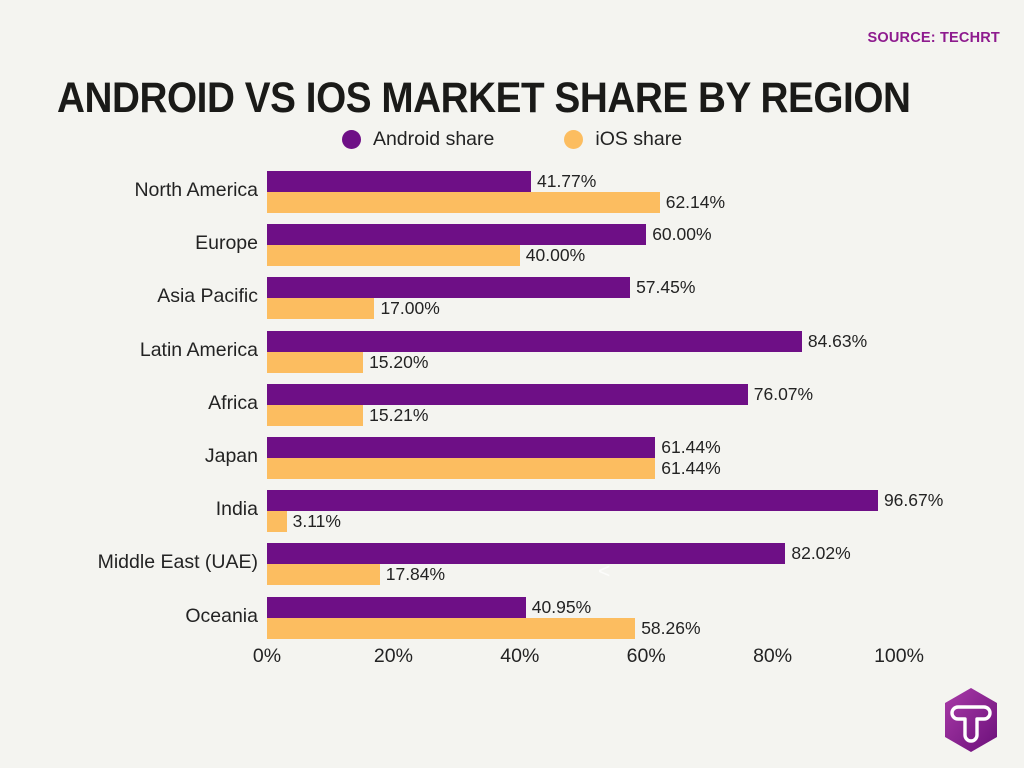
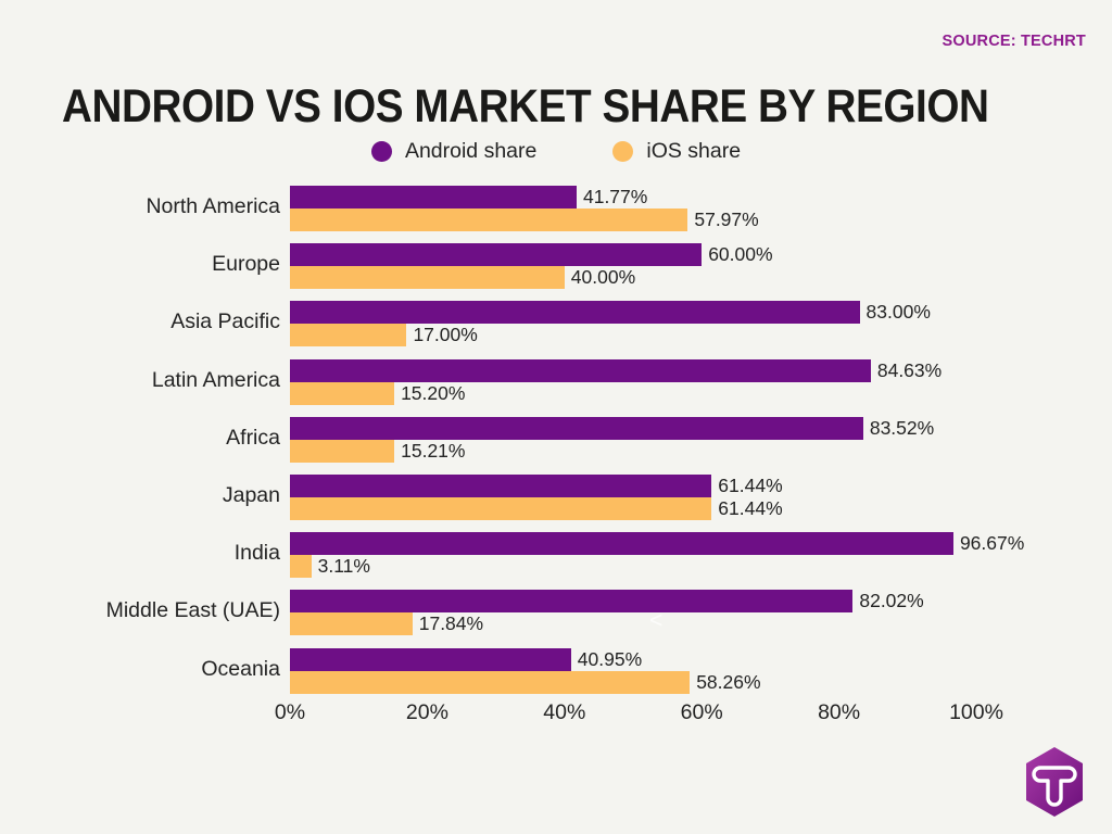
iOS share/North America: 62.14% -> 57.97%
Android share/Asia Pacific: 57.45% -> 83.00%
Android share/Africa: 76.07% -> 83.52%
